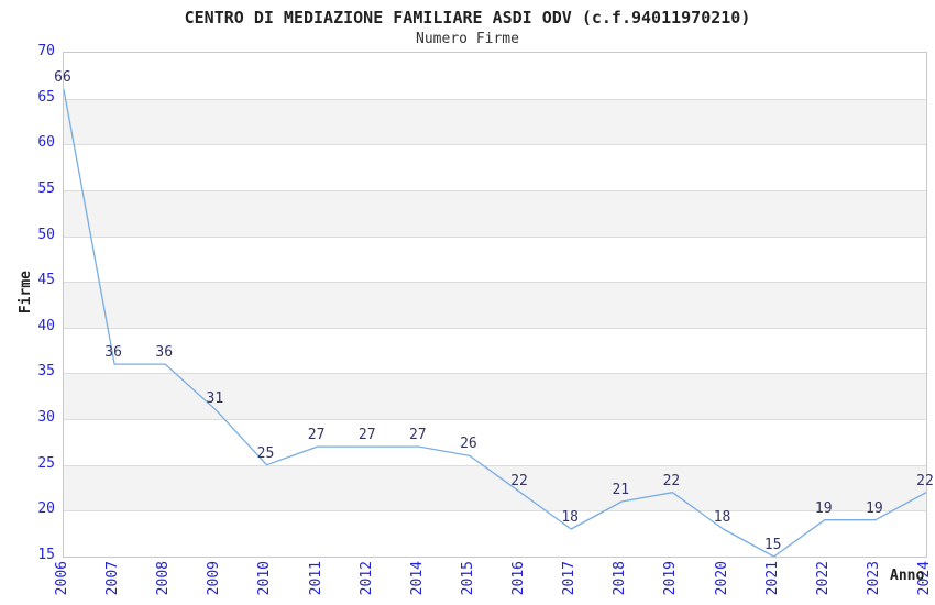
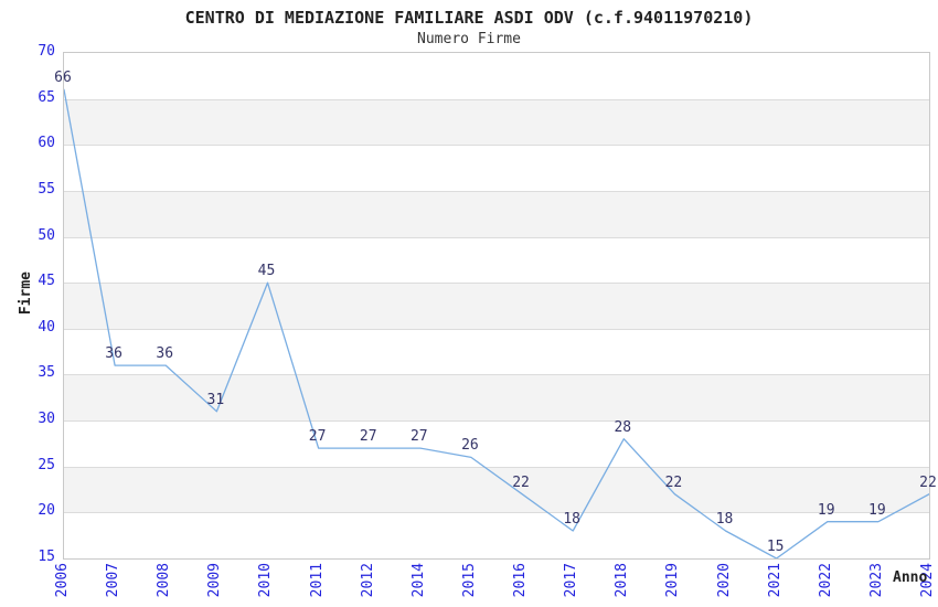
2010: 25 -> 45
2018: 21 -> 28
